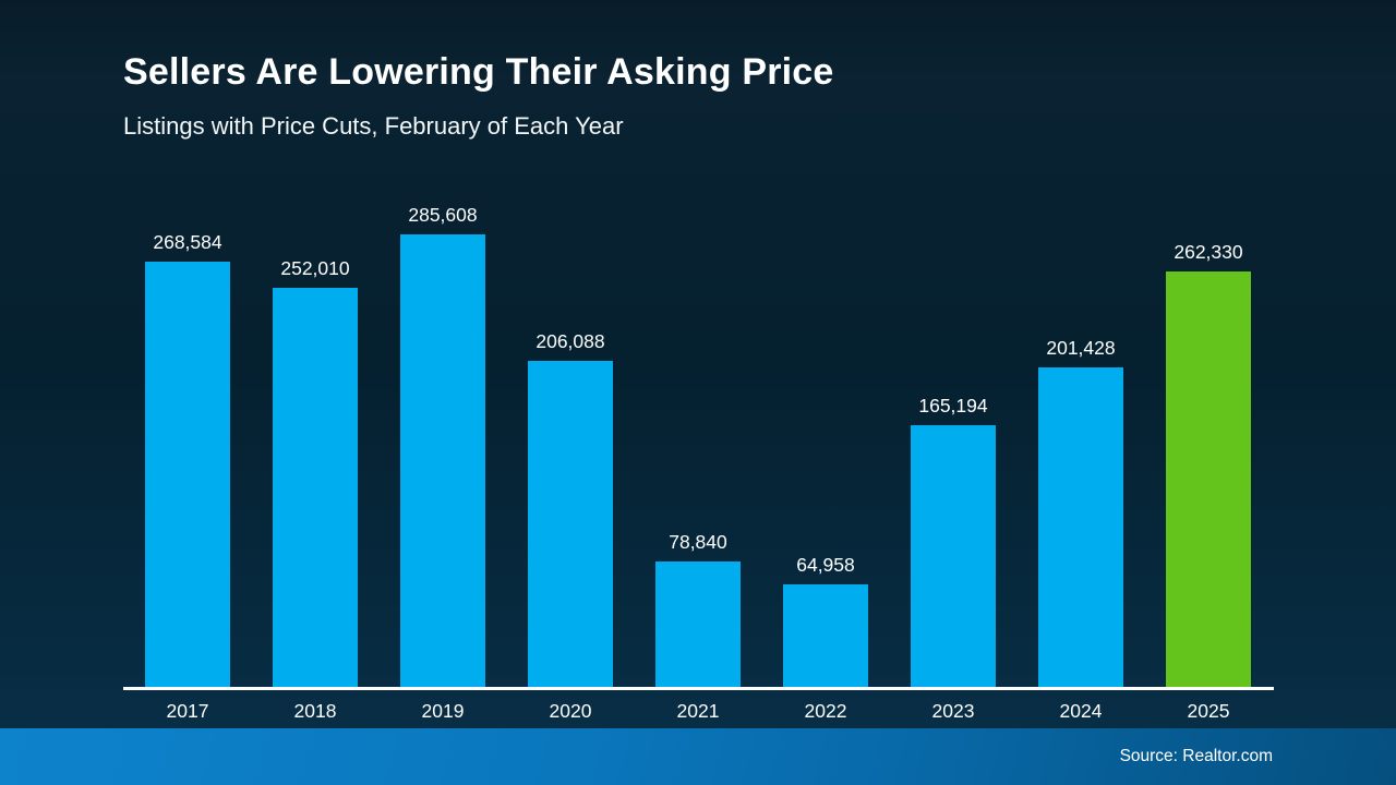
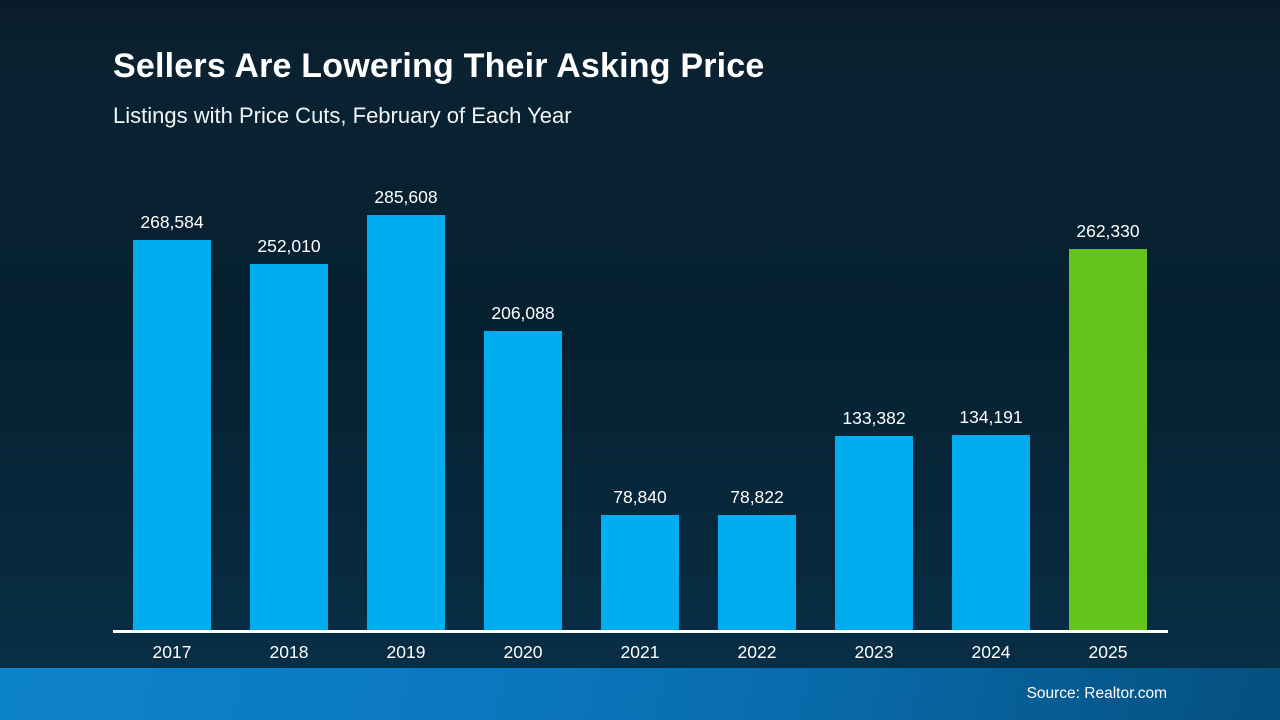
2022: 64,958 -> 78,822
2023: 165,194 -> 133,382
2024: 201,428 -> 134,191
